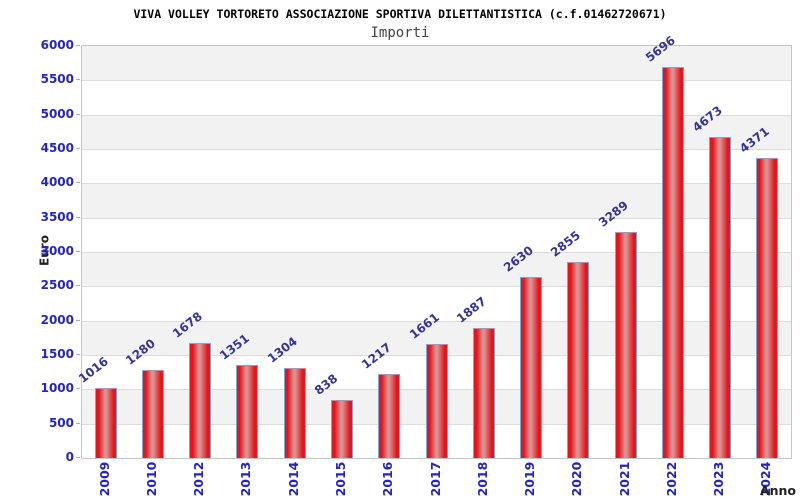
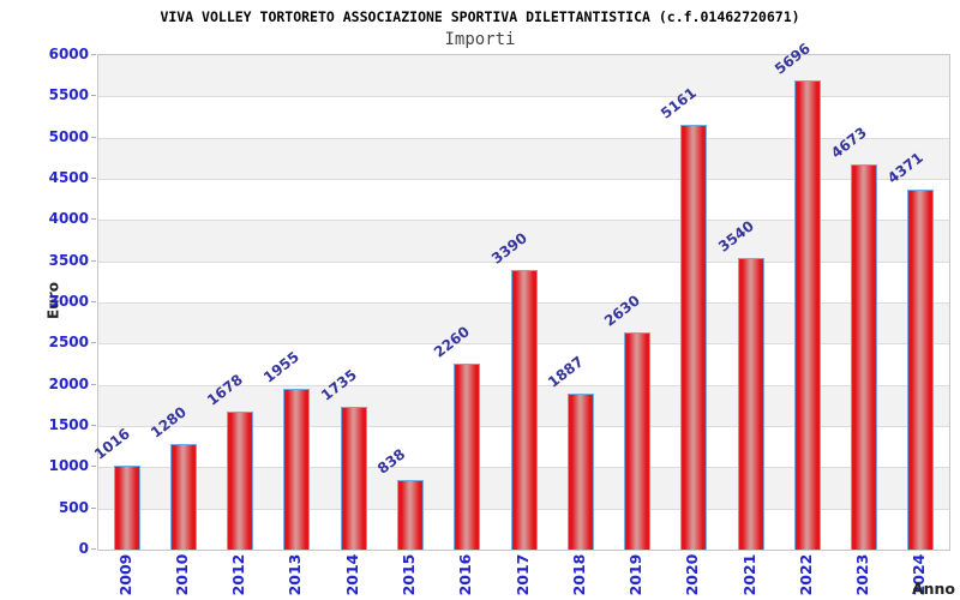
2013: 1351 -> 1955
2014: 1304 -> 1735
2016: 1217 -> 2260
2017: 1661 -> 3390
2020: 2855 -> 5161
2021: 3289 -> 3540
